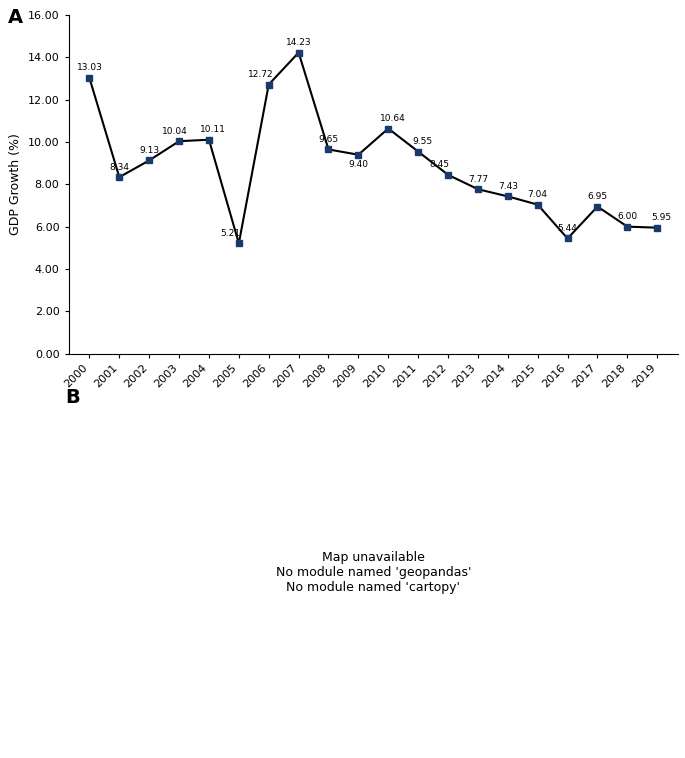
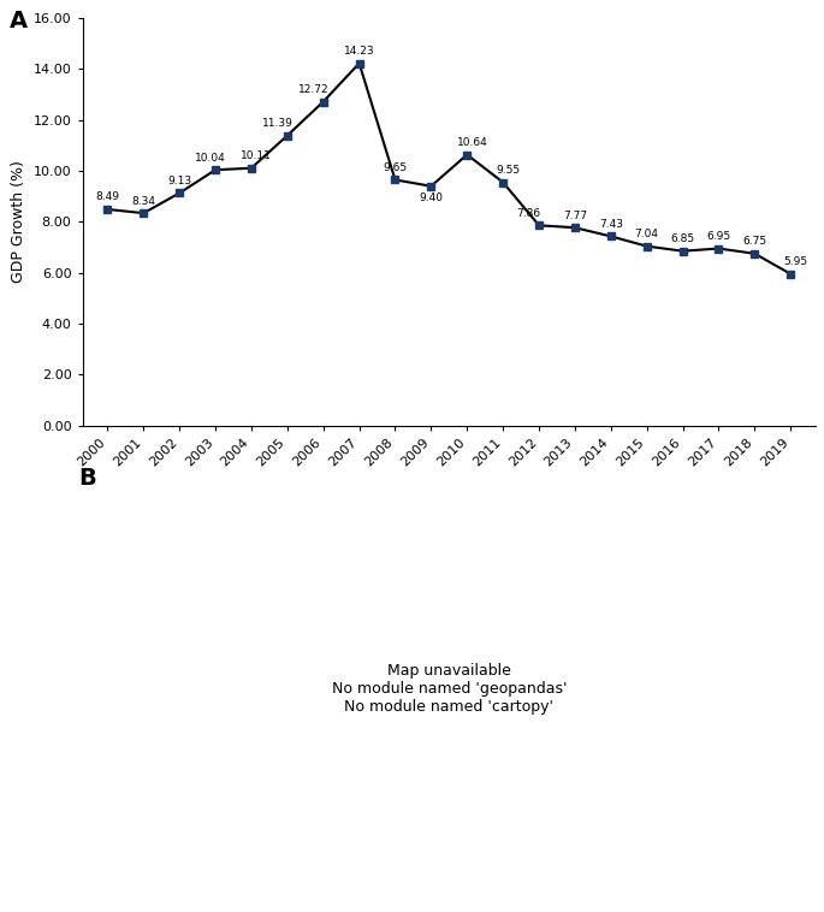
2000: 13.03 -> 8.49
2005: 5.21 -> 11.39
2012: 8.45 -> 7.86
2016: 5.44 -> 6.85
2018: 6.00 -> 6.75
